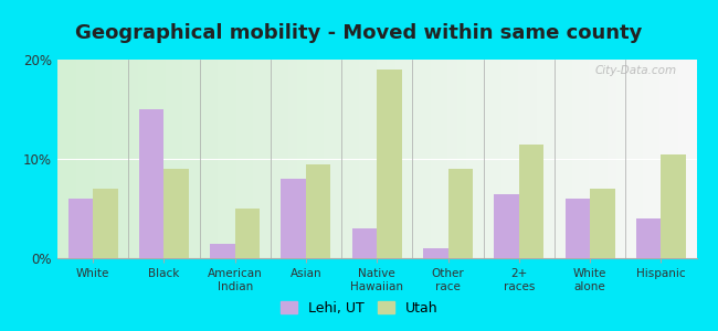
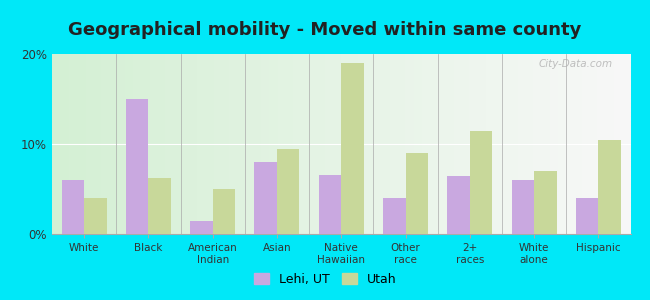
Utah/White: 7.0% -> 4.0%
Utah/Black: 9.0% -> 6.2%
Lehi, UT/Native Hawaiian: 3.0% -> 6.6%
Lehi, UT/Other race: 1.0% -> 4.0%
